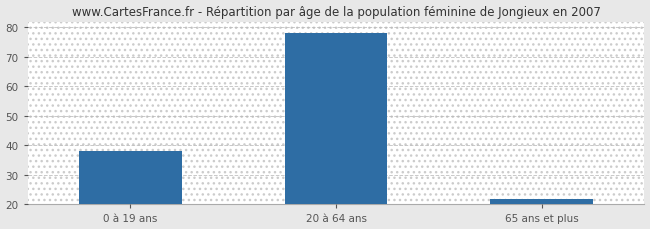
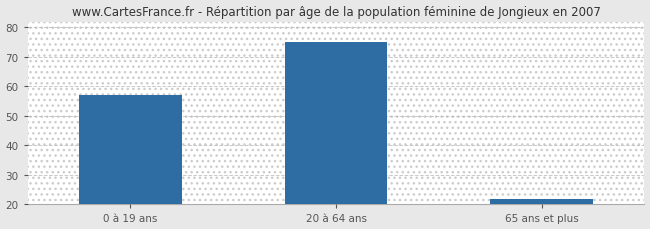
0 à 19 ans: 38 -> 57
20 à 64 ans: 78 -> 75
